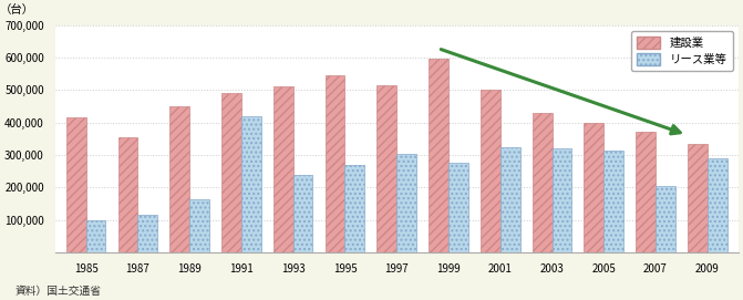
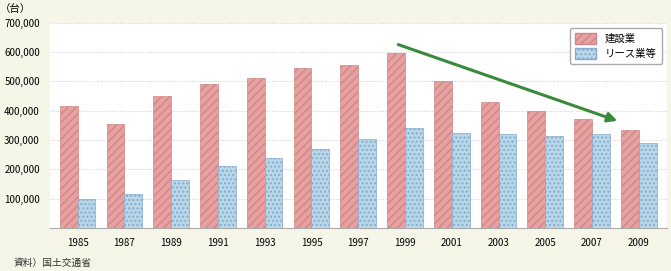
リース業等/1991: 420,000 -> 210,000
建設業/1997: 515,000 -> 555,000
リース業等/1999: 275,000 -> 342,000
リース業等/2007: 205,000 -> 320,000
